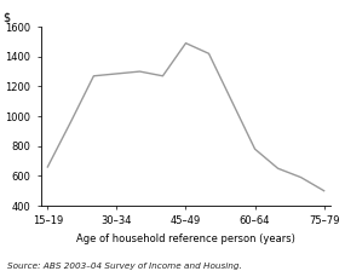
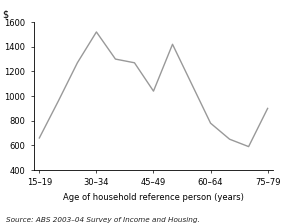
30–34: 1280 -> 1520
45–49: 1490 -> 1040
75–79: 500 -> 900
